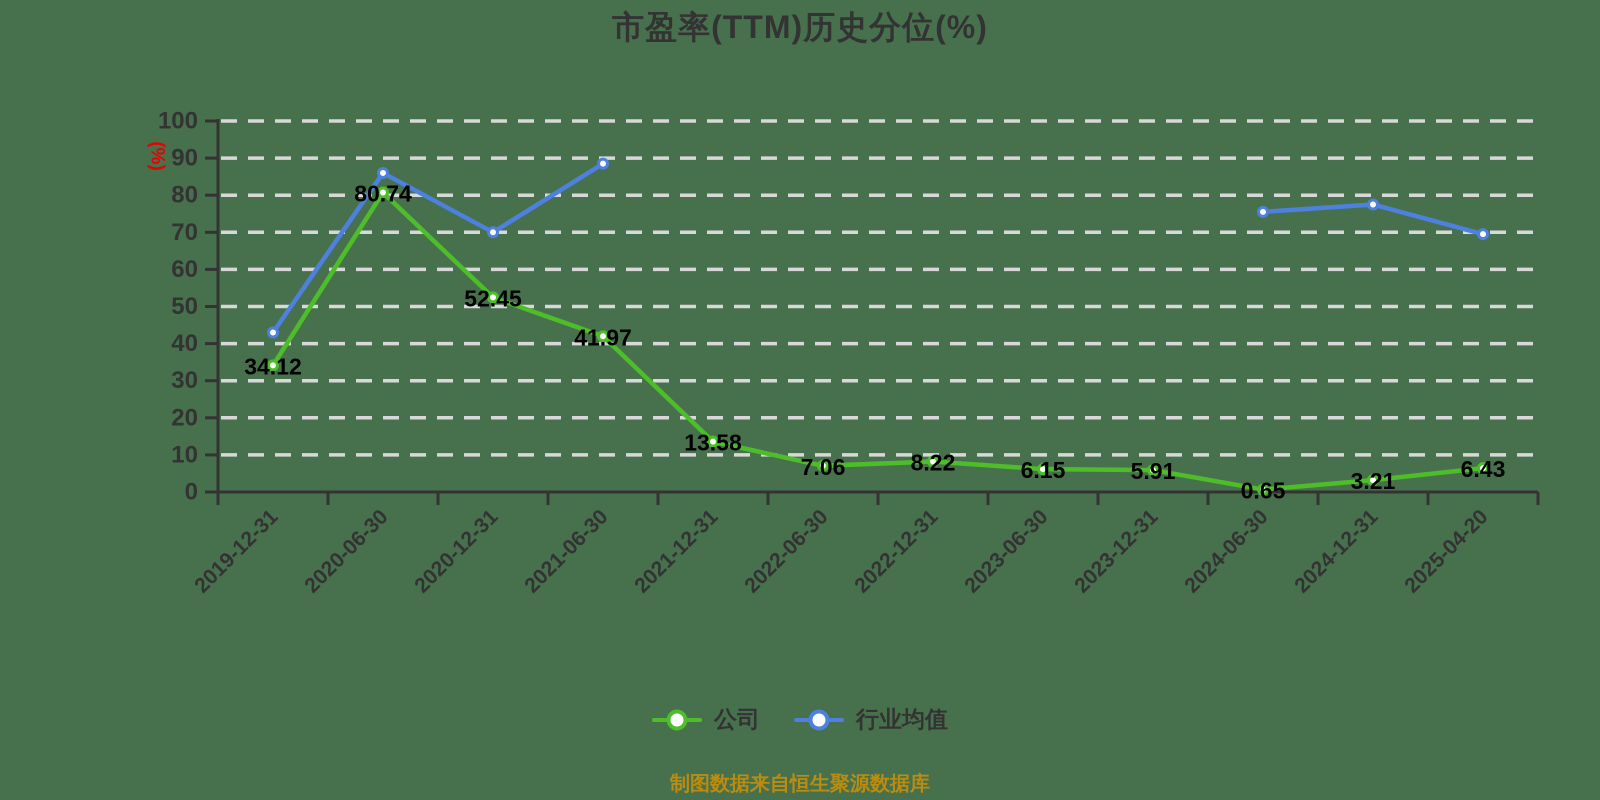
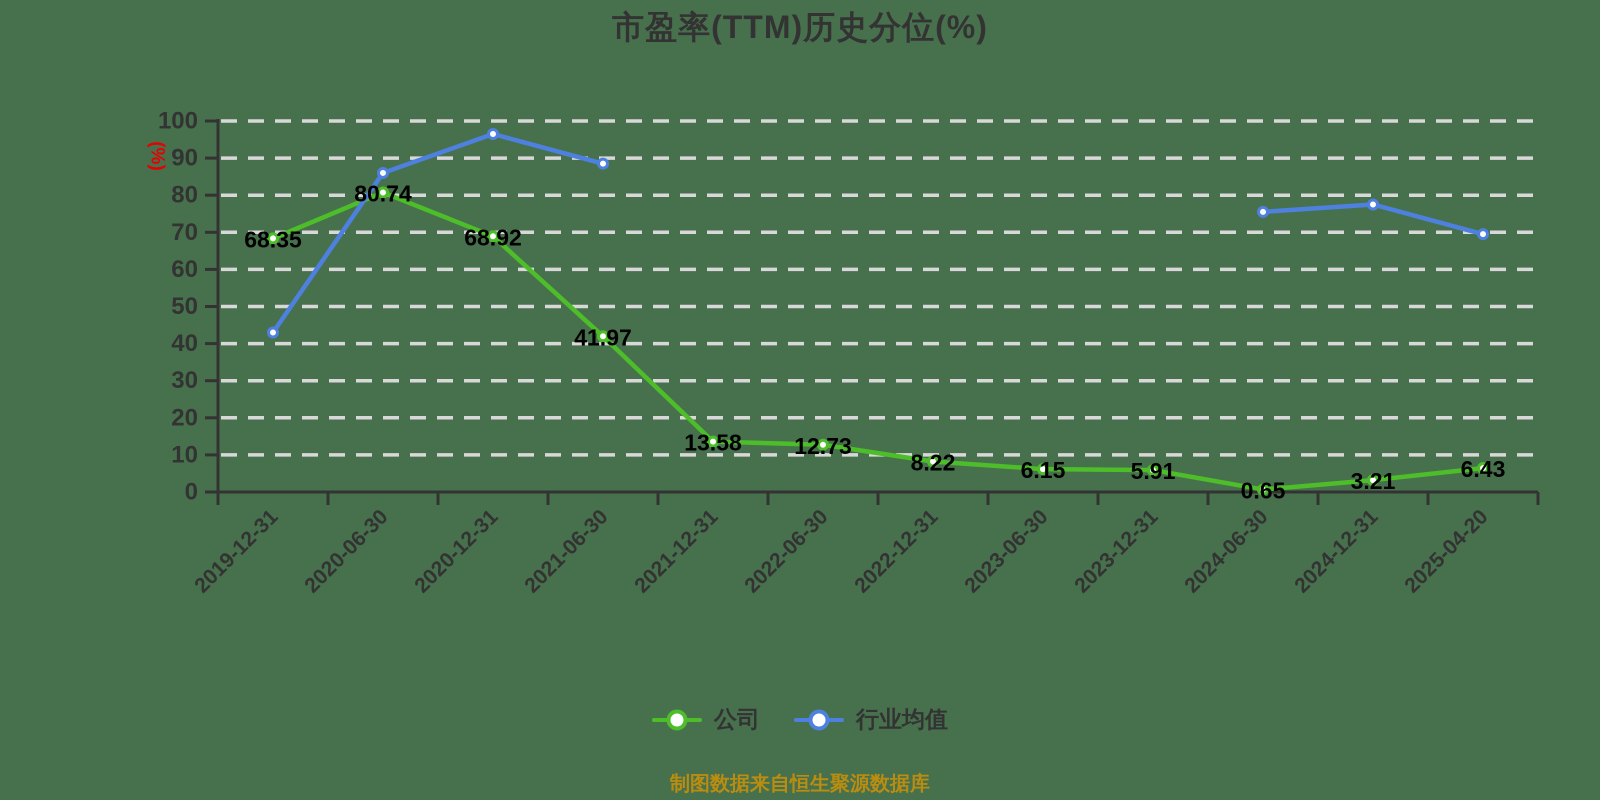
公司/2019-12-31: 34.12 -> 68.35
公司/2020-12-31: 52.45 -> 68.92
行业均值/2020-12-31: 70 -> 96
公司/2022-06-30: 7.06 -> 12.73
